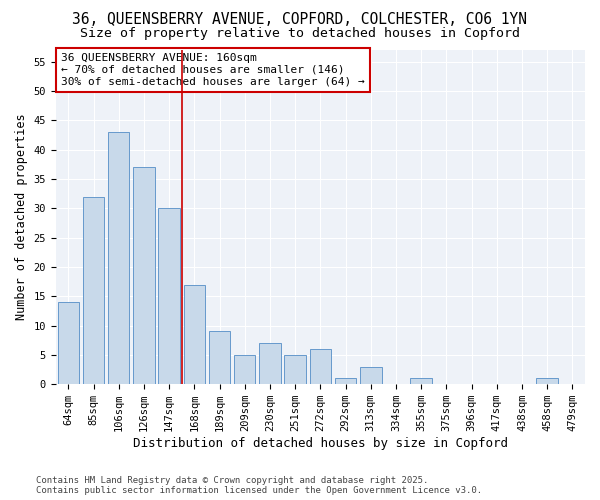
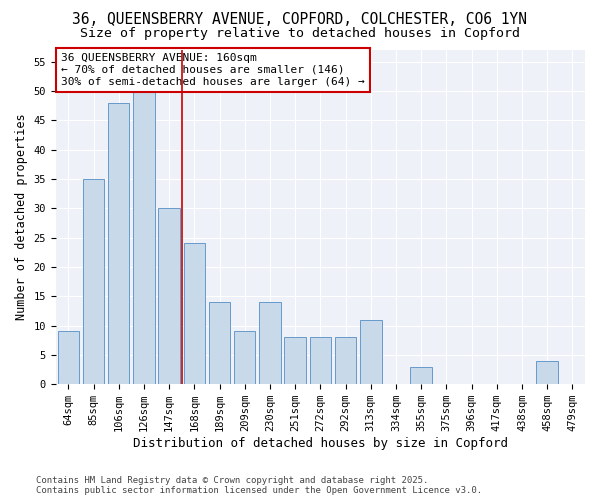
64sqm: 14 -> 9
85sqm: 32 -> 35
106sqm: 43 -> 48
126sqm: 37 -> 50
168sqm: 17 -> 24
189sqm: 9 -> 14
209sqm: 5 -> 9
230sqm: 7 -> 14
251sqm: 5 -> 8
272sqm: 6 -> 8
292sqm: 1 -> 8
313sqm: 3 -> 11
355sqm: 1 -> 3
458sqm: 1 -> 4
